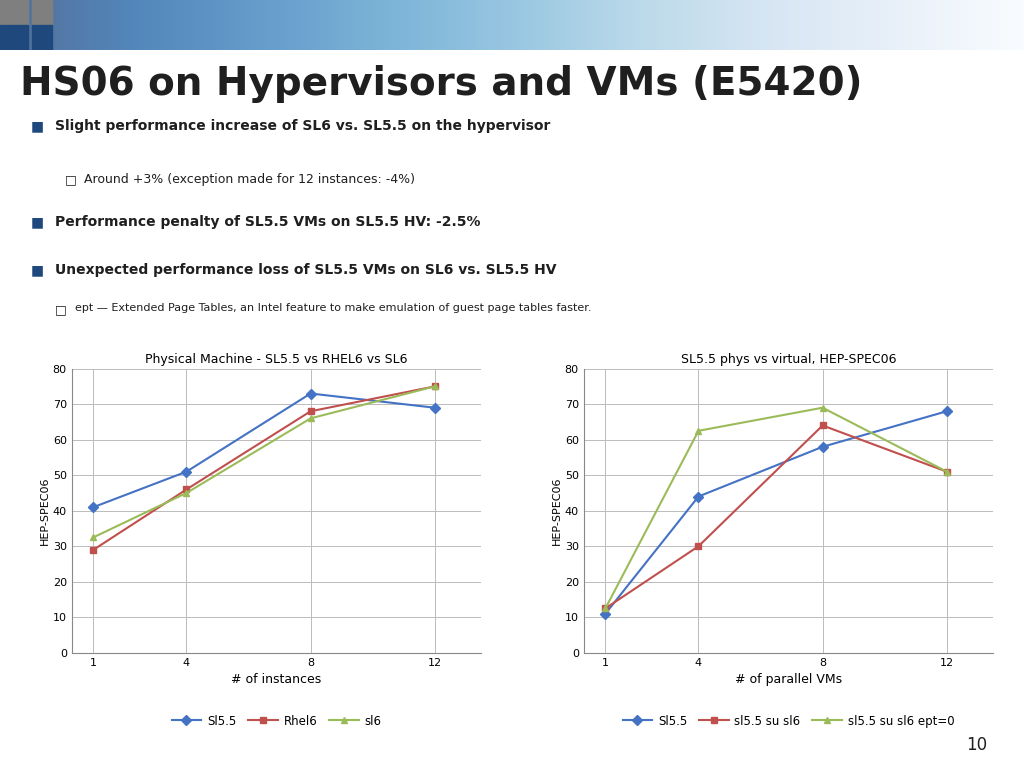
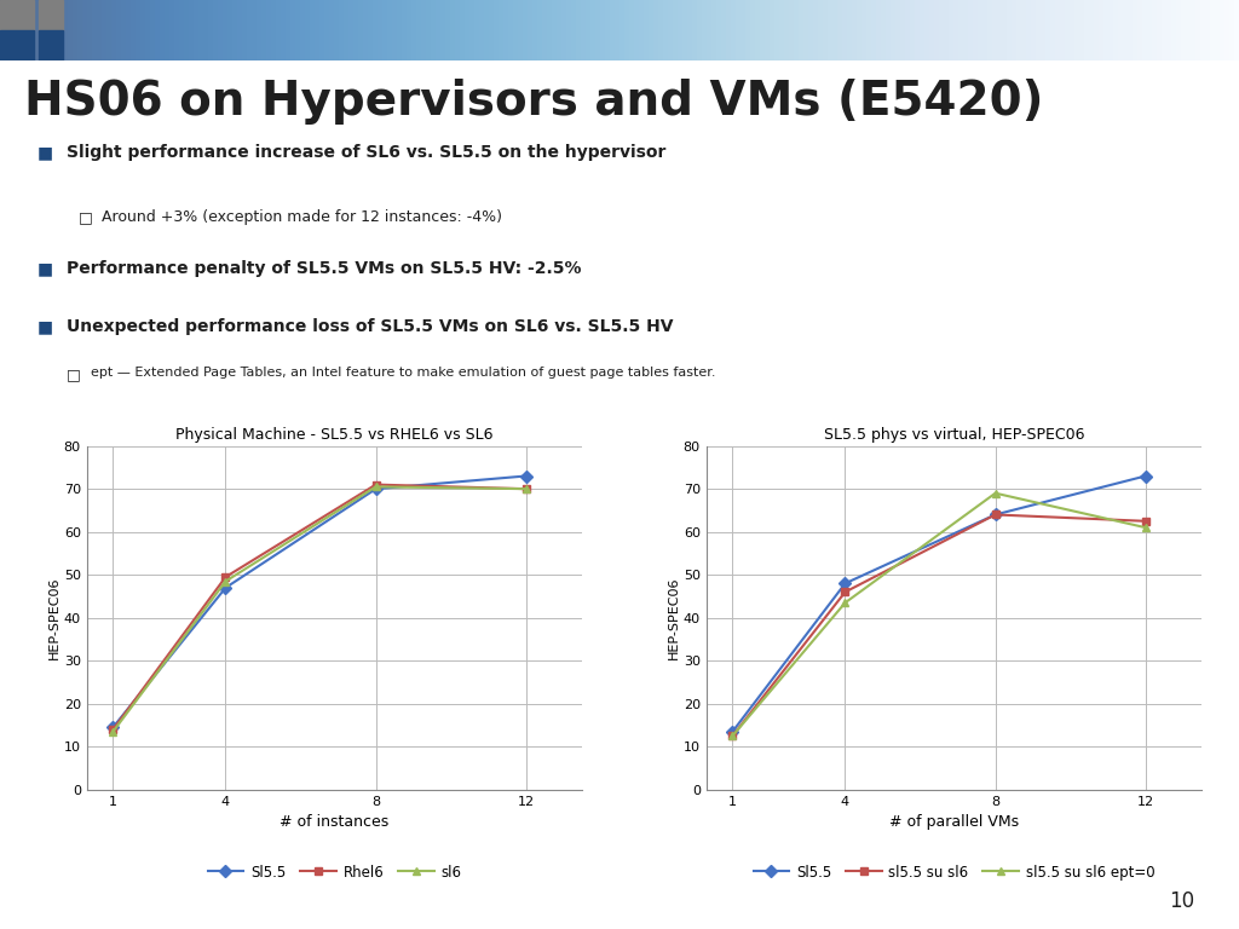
Physical Machine - SL5.5 vs RHEL6 vs SL6/Sl5.5/1: 41.0 -> 14.5
Physical Machine - SL5.5 vs RHEL6 vs SL6/Rhel6/1: 29.0 -> 14.0
Physical Machine - SL5.5 vs RHEL6 vs SL6/sl6/1: 32.5 -> 13.5
Physical Machine - SL5.5 vs RHEL6 vs SL6/Sl5.5/4: 51.0 -> 47.0
Physical Machine - SL5.5 vs RHEL6 vs SL6/Rhel6/4: 46.0 -> 49.5
Physical Machine - SL5.5 vs RHEL6 vs SL6/sl6/4: 45.0 -> 48.5
Physical Machine - SL5.5 vs RHEL6 vs SL6/Sl5.5/8: 73.0 -> 70.0
Physical Machine - SL5.5 vs RHEL6 vs SL6/Rhel6/8: 68.0 -> 71.0
Physical Machine - SL5.5 vs RHEL6 vs SL6/sl6/8: 66.0 -> 70.5
Physical Machine - SL5.5 vs RHEL6 vs SL6/Sl5.5/12: 69.0 -> 73.0
Physical Machine - SL5.5 vs RHEL6 vs SL6/Rhel6/12: 75.0 -> 70.0
Physical Machine - SL5.5 vs RHEL6 vs SL6/sl6/12: 75.0 -> 70.0
SL5.5 phys vs virtual, HEP-SPEC06/Sl5.5/1: 11.0 -> 13.5
SL5.5 phys vs virtual, HEP-SPEC06/Sl5.5/4: 44.0 -> 48.0
SL5.5 phys vs virtual, HEP-SPEC06/sl5.5 su sl6/4: 30.0 -> 46.0
SL5.5 phys vs virtual, HEP-SPEC06/sl5.5 su sl6 ept=0/4: 62.5 -> 43.5
SL5.5 phys vs virtual, HEP-SPEC06/Sl5.5/8: 58.0 -> 64.0
SL5.5 phys vs virtual, HEP-SPEC06/Sl5.5/12: 68.0 -> 73.0
SL5.5 phys vs virtual, HEP-SPEC06/sl5.5 su sl6/12: 51.0 -> 62.5
SL5.5 phys vs virtual, HEP-SPEC06/sl5.5 su sl6 ept=0/12: 51.0 -> 61.0
